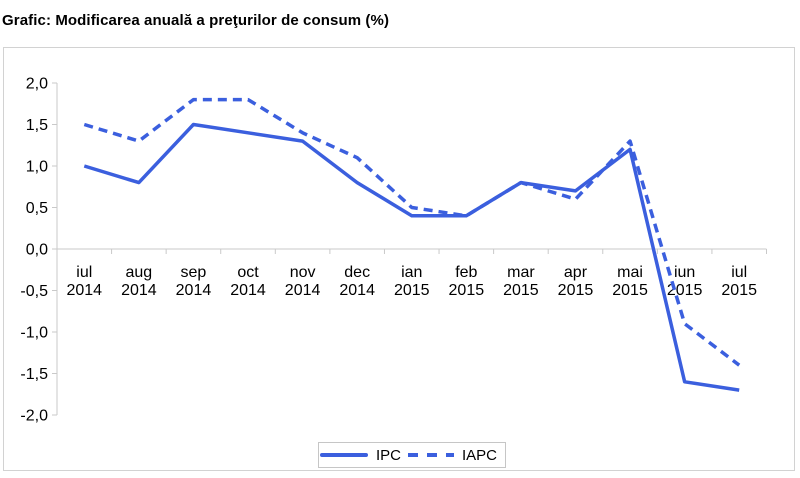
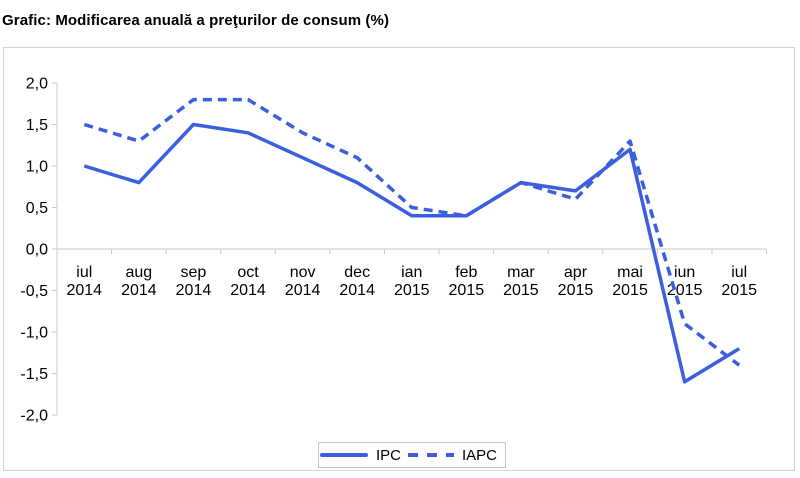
IPC/nov 2014: 1,3 -> 1,1
IPC/iul 2015: -1,7 -> -1,2
